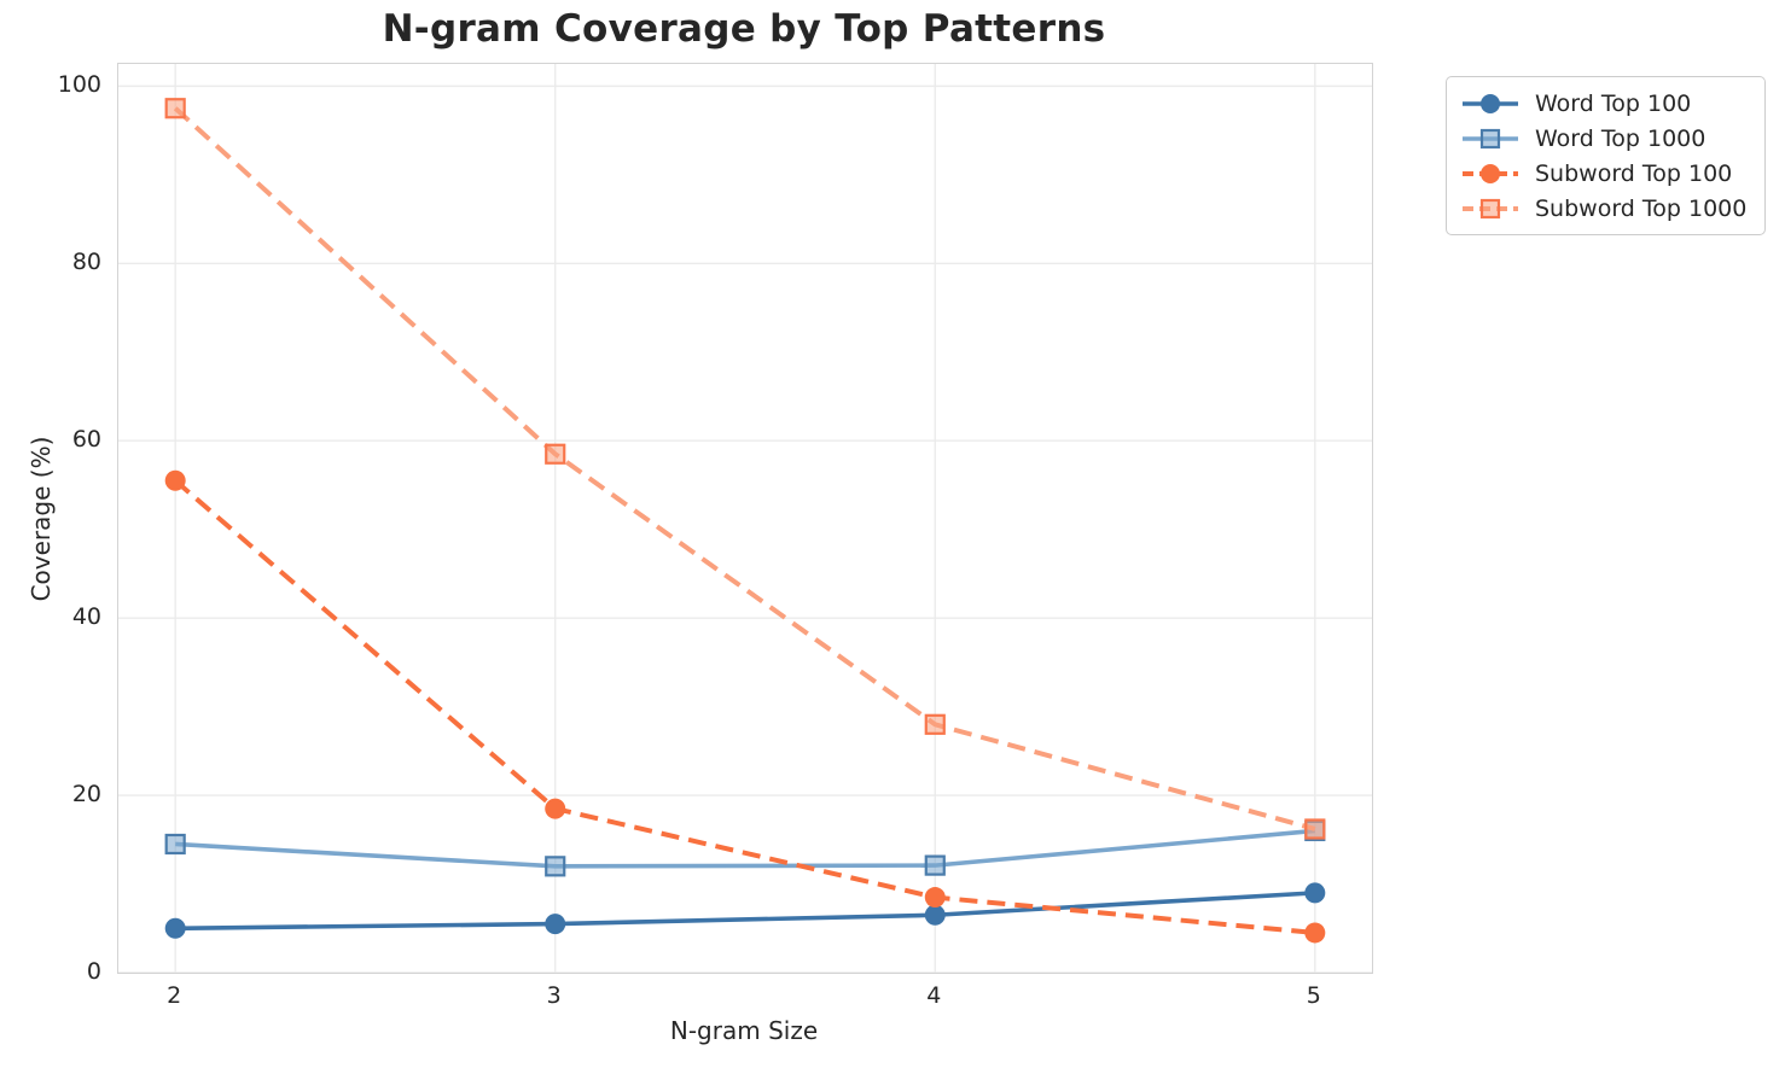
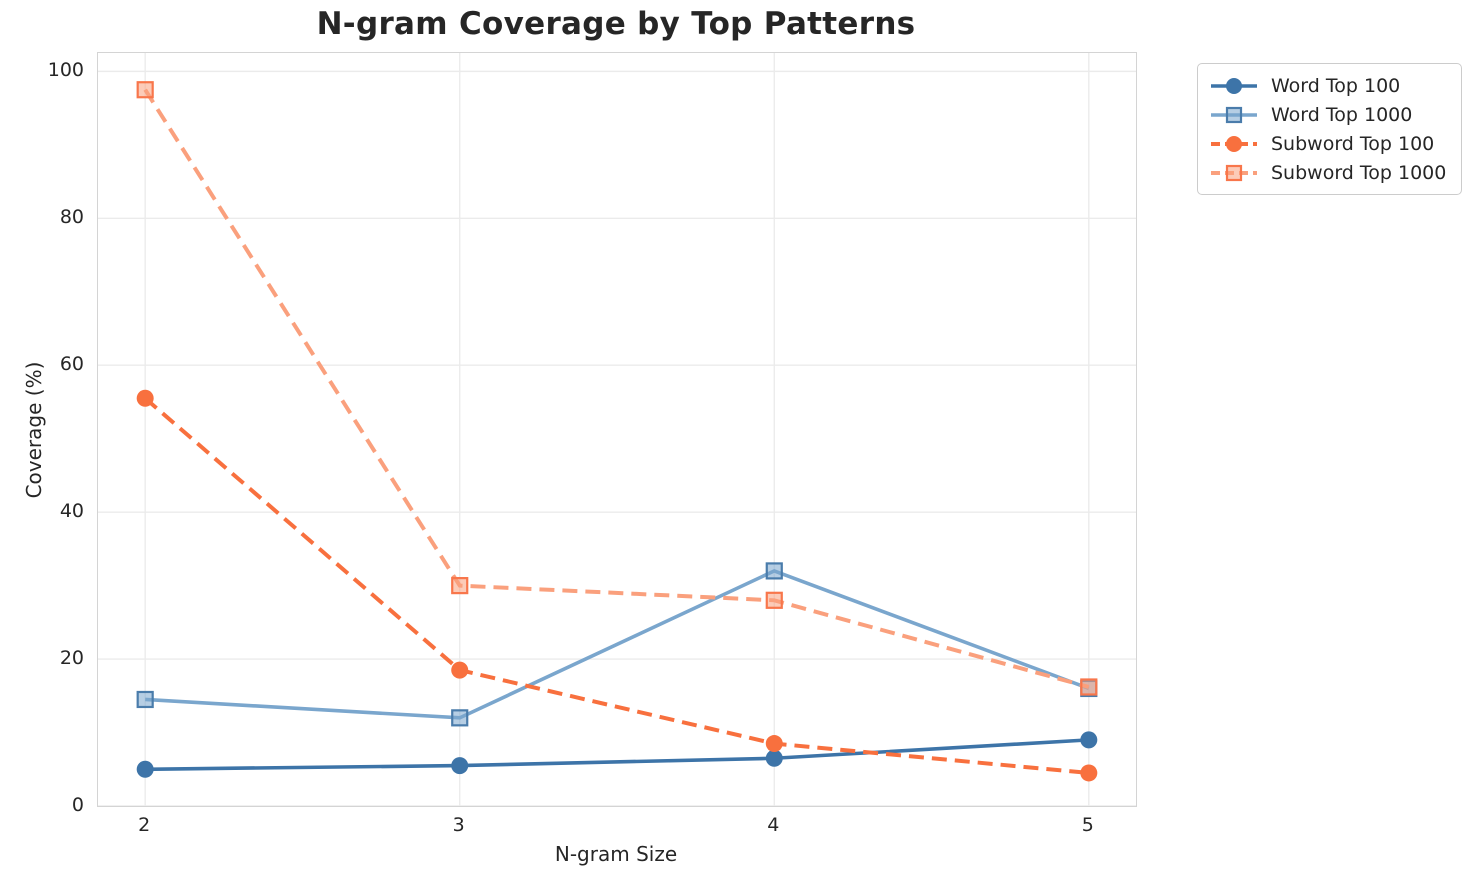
Subword Top 1000/3: 58 -> 30
Word Top 1000/4: 12 -> 32
